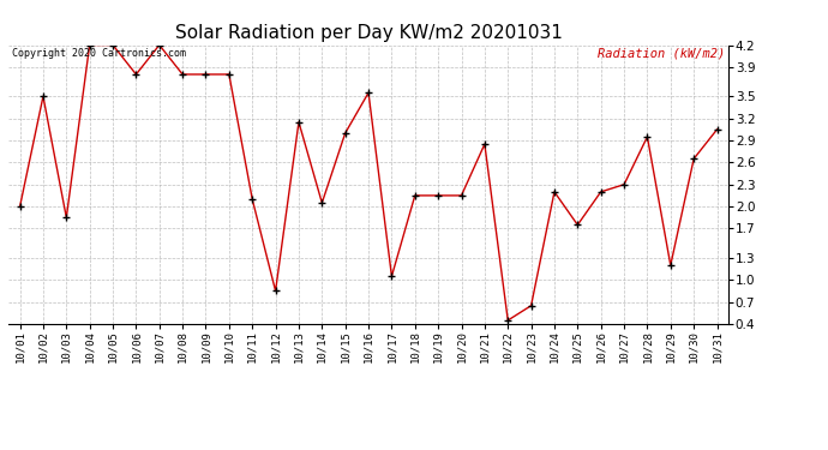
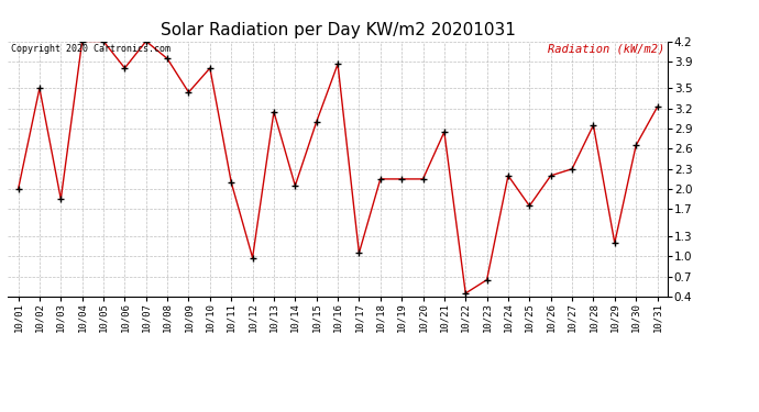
10/08: 3.80 -> 3.94
10/09: 3.80 -> 3.44
10/12: 0.85 -> 0.98
10/16: 3.55 -> 3.86
10/31: 3.05 -> 3.22
